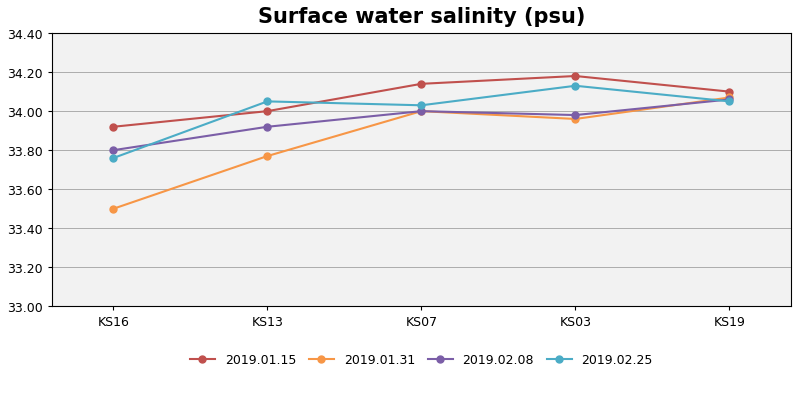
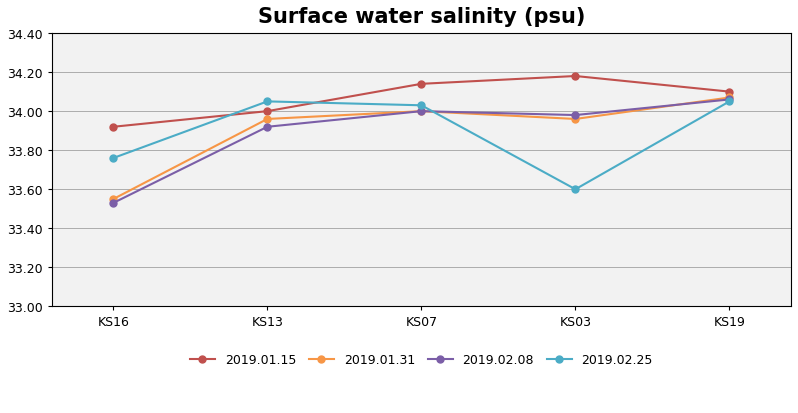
2019.01.31/KS16: 33.50 -> 33.55
2019.02.08/KS16: 33.80 -> 33.53
2019.01.31/KS13: 33.77 -> 33.96
2019.02.25/KS03: 34.13 -> 33.60
